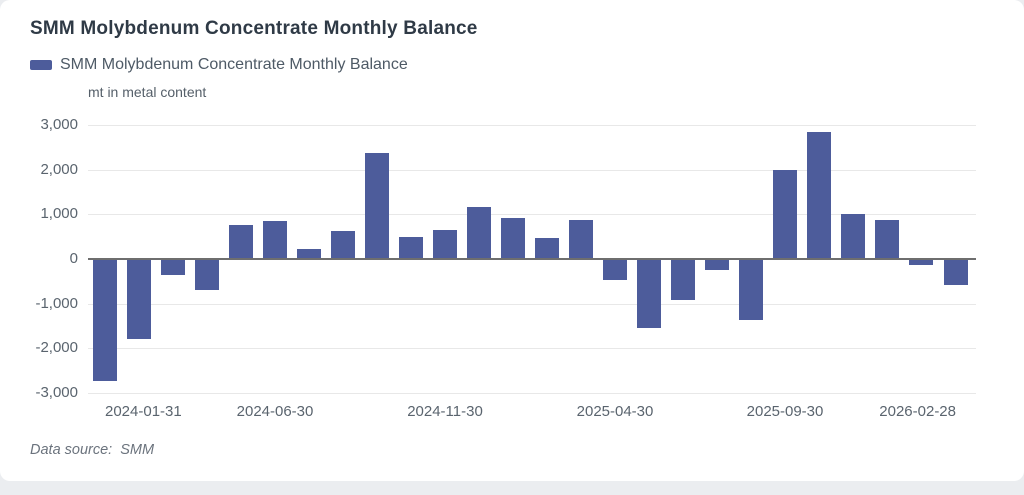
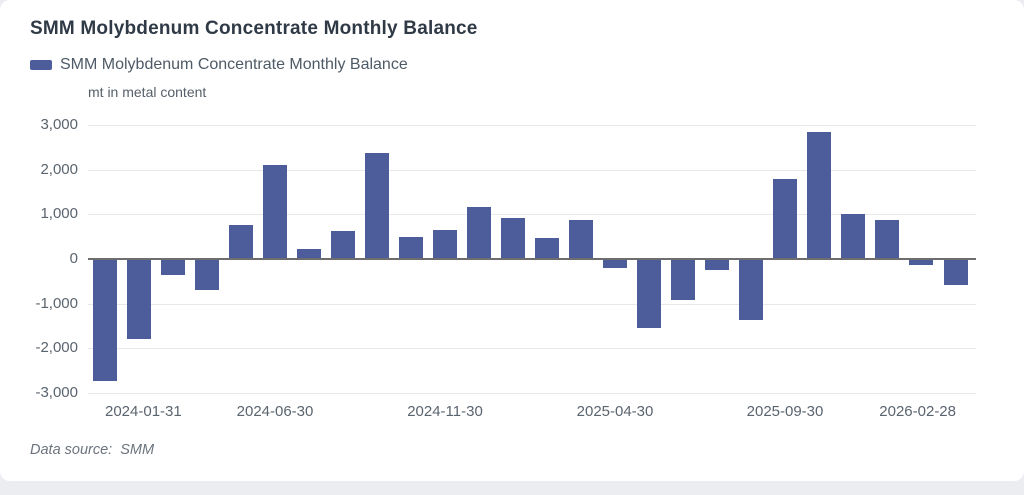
2024-06-30: 900 -> 2100
2025-04-30: -500 -> -200
2025-09-30: 2000 -> 1800
